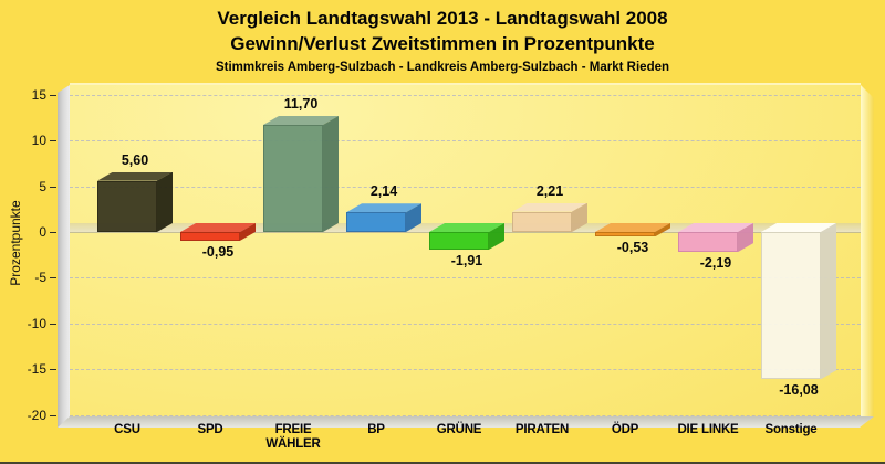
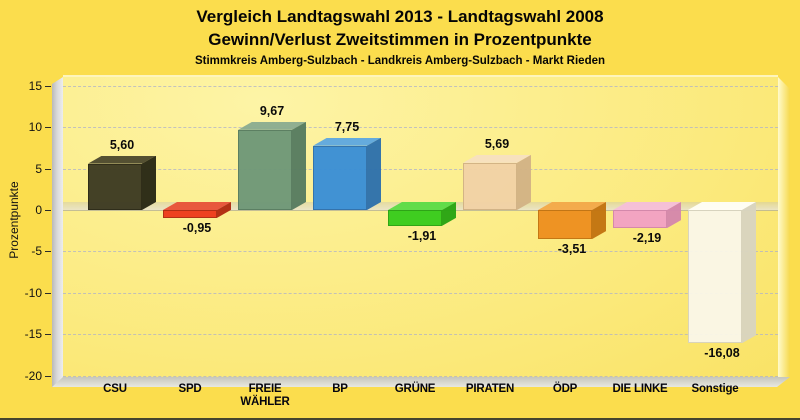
FREIE WÄHLER: 11,70 -> 9,67
BP: 2,14 -> 7,75
PIRATEN: 2,21 -> 5,69
ÖDP: -0,53 -> -3,51
